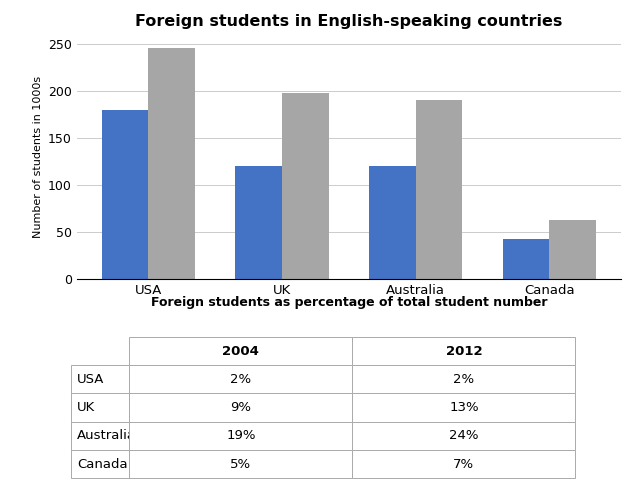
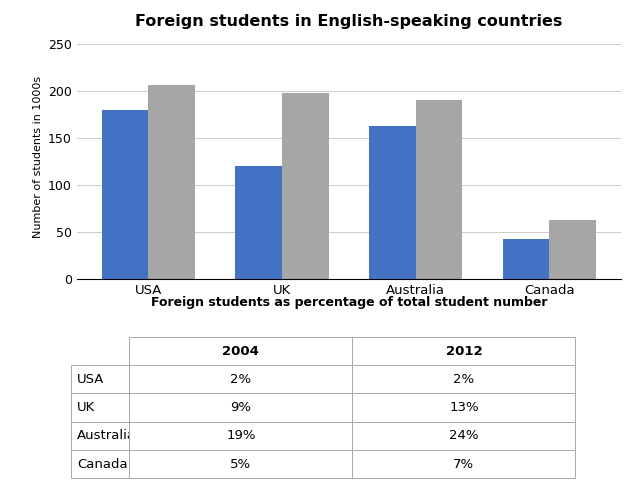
2012/USA: 245 -> 206
2004/Australia: 120 -> 162
